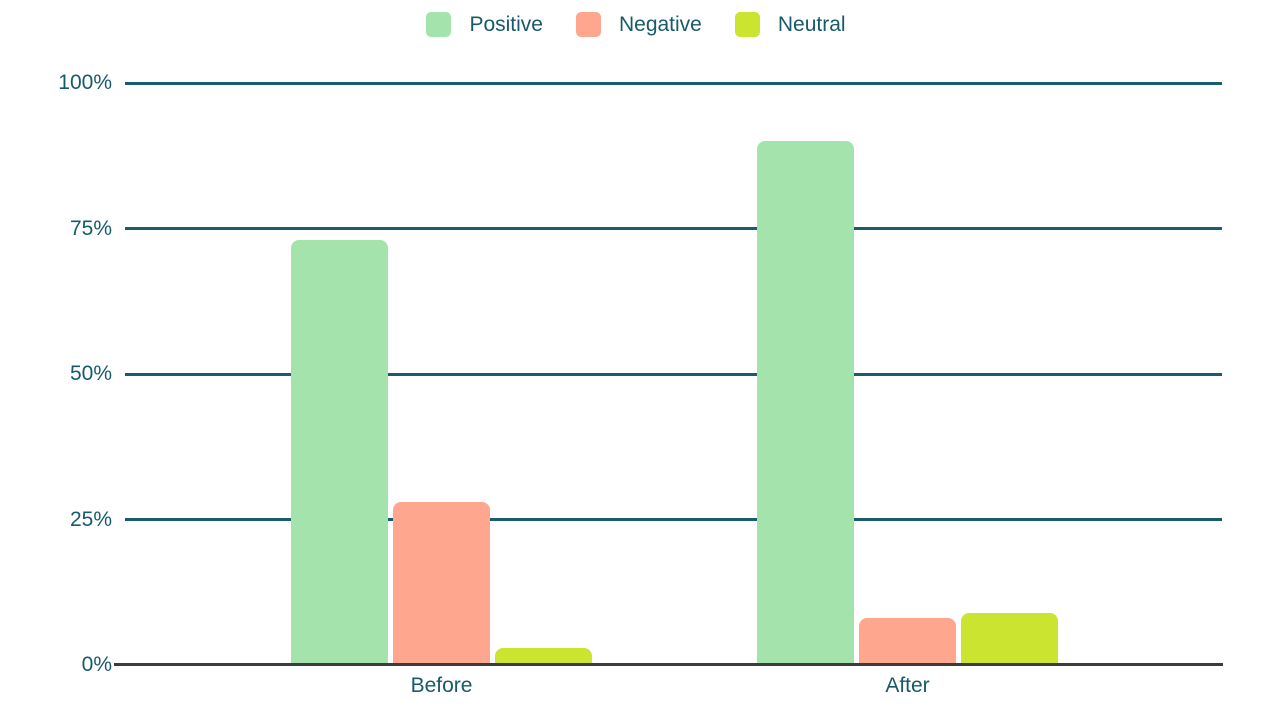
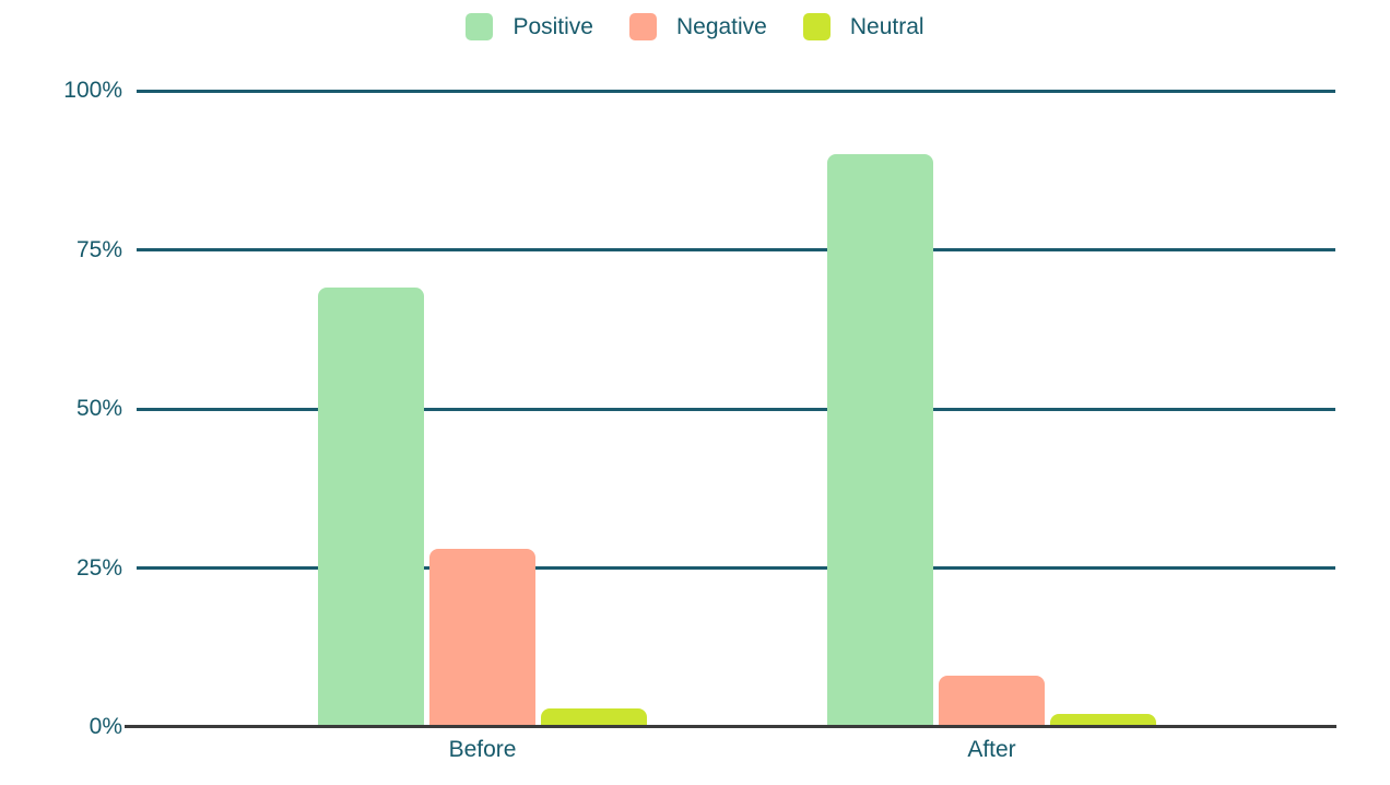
Positive/Before: 73% -> 69%
Neutral/After: 9% -> 2%
